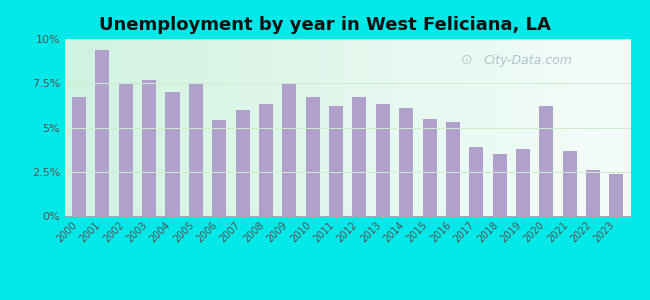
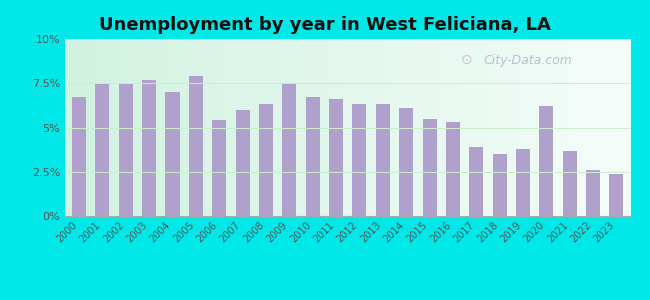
2001: 9.4% -> 7.5%
2005: 7.5% -> 7.9%
2011: 6.2% -> 6.6%
2012: 6.7% -> 6.3%
